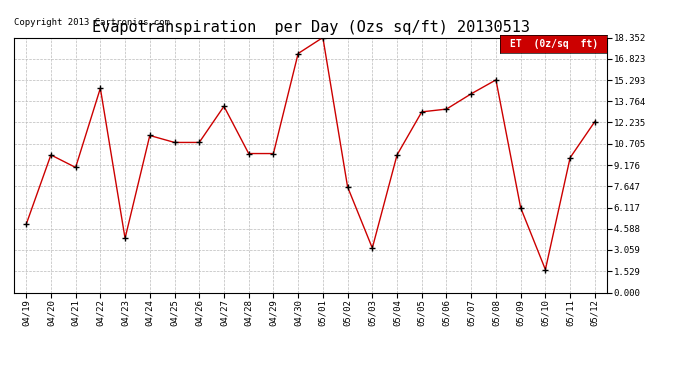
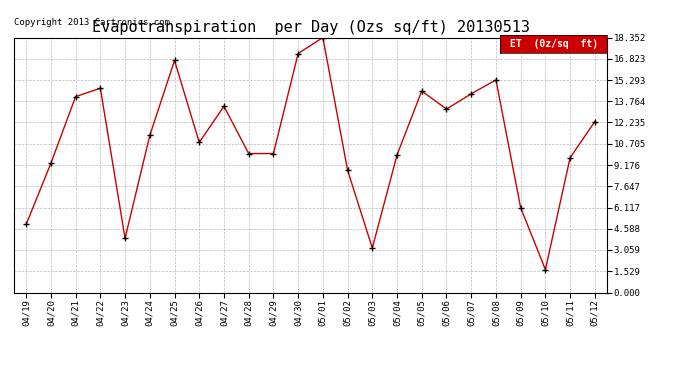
04/20: 9.9 -> 9.3
04/21: 9.0 -> 14.1
04/25: 10.8 -> 16.7
05/02: 7.6 -> 8.8
05/05: 13.0 -> 14.5
